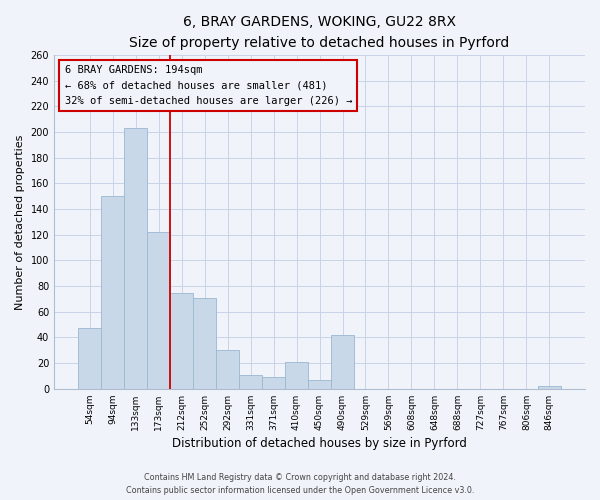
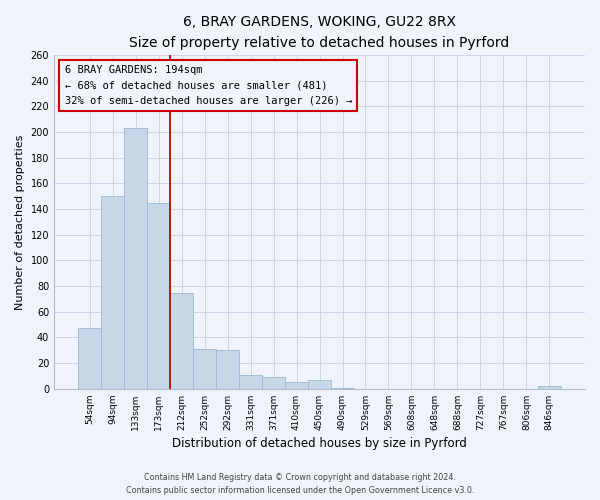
173sqm: 122 -> 145
252sqm: 71 -> 31
410sqm: 21 -> 5
490sqm: 42 -> 1
